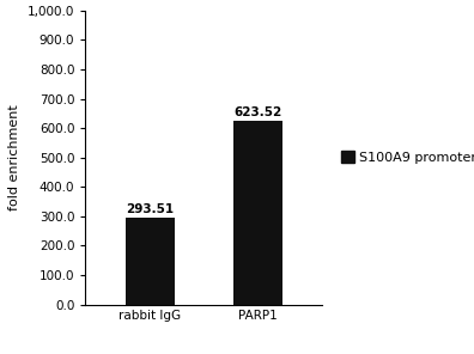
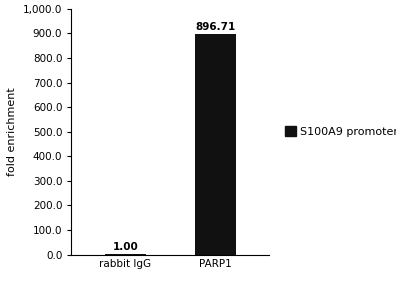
rabbit IgG: 293.51 -> 1.00
PARP1: 623.52 -> 896.71
